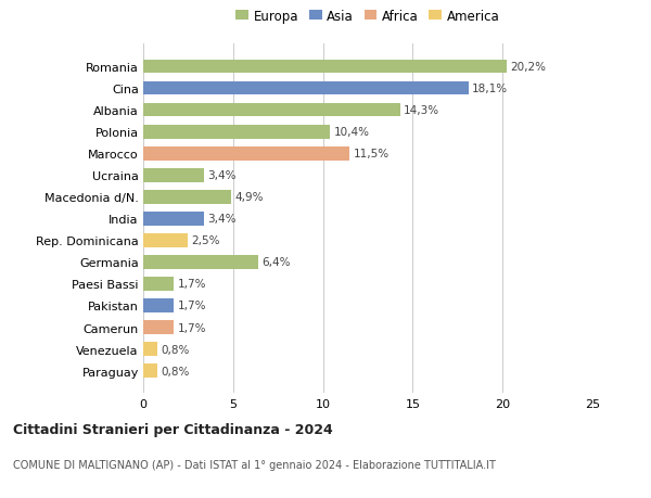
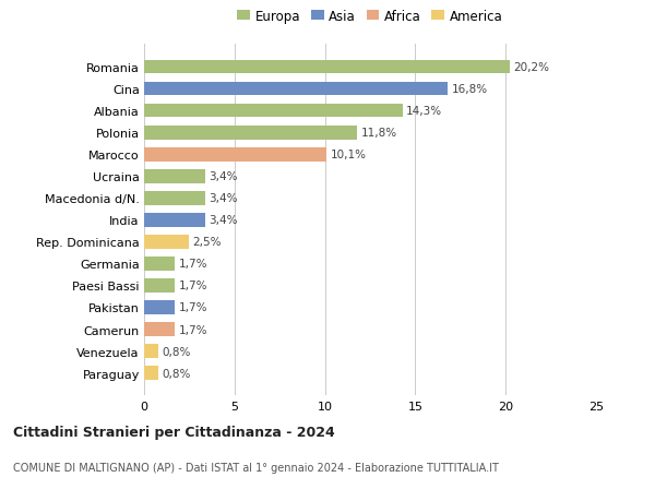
Cina: 18,1% -> 16,8%
Polonia: 10,4% -> 11,8%
Marocco: 11,5% -> 10,1%
Macedonia d/N.: 4,9% -> 3,4%
Germania: 6,4% -> 1,7%
